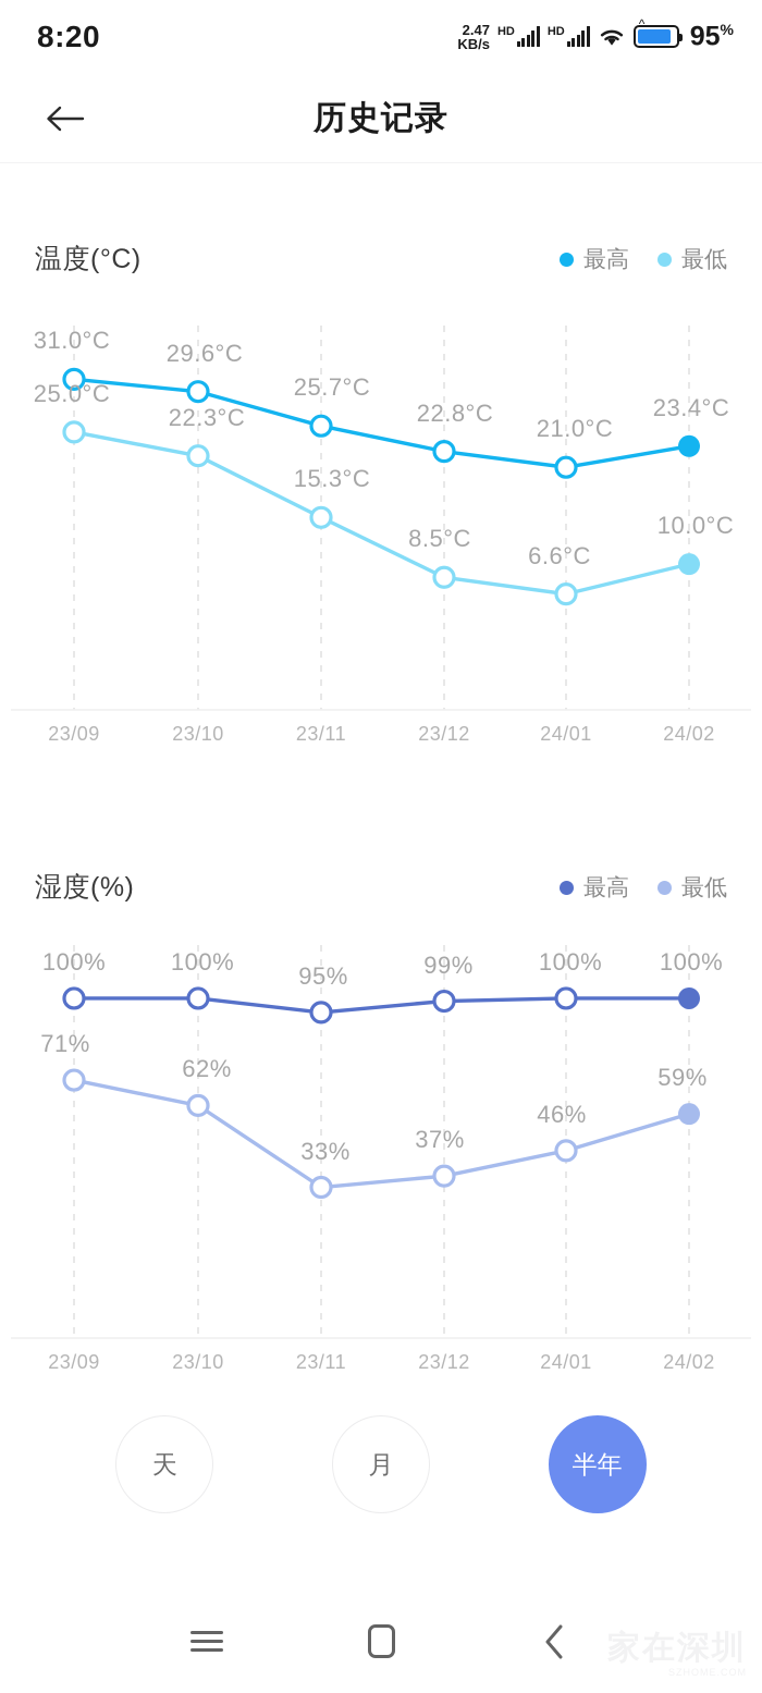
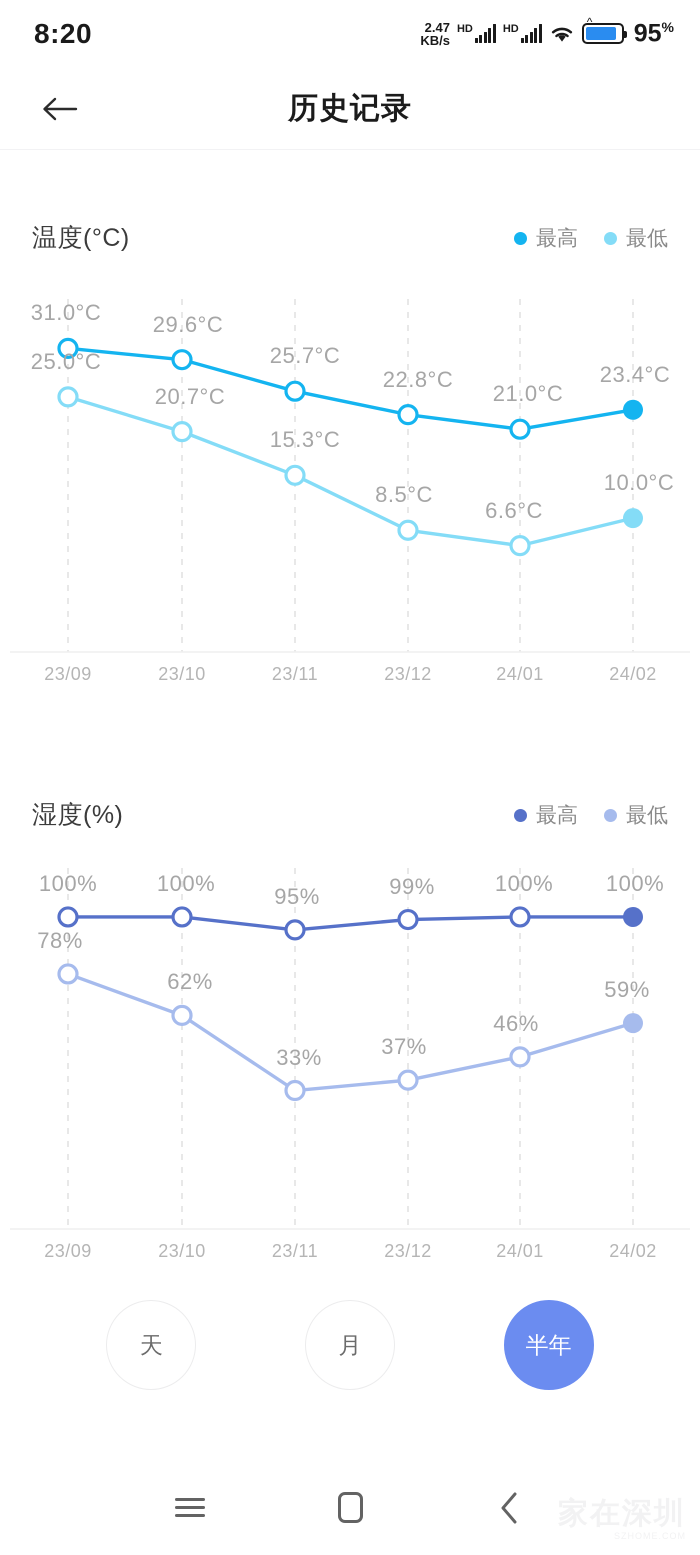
温度(°C)/最低/23/10: 22.3°C -> 20.7°C
湿度(%)/最低/23/09: 71% -> 78%
